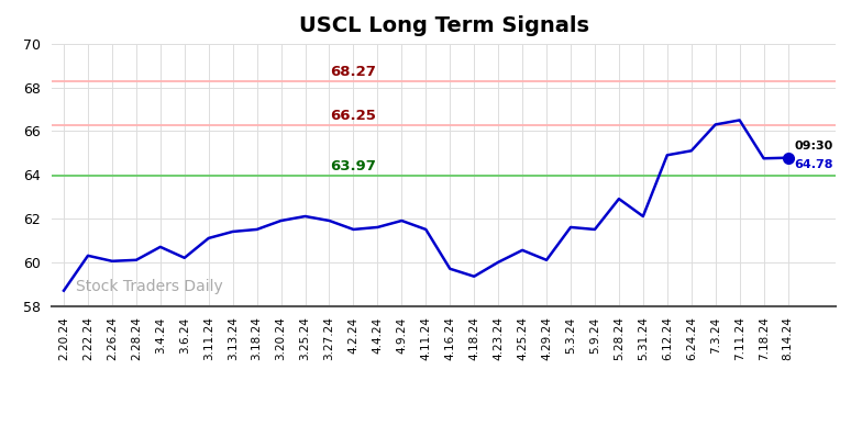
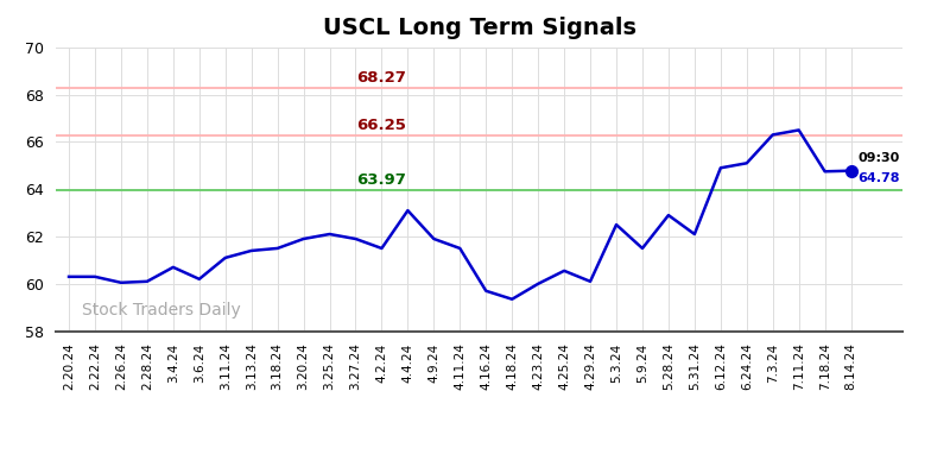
2.20.24: 58.7 -> 60.3
4.4.24: 61.6 -> 63.1
5.3.24: 61.6 -> 62.5
